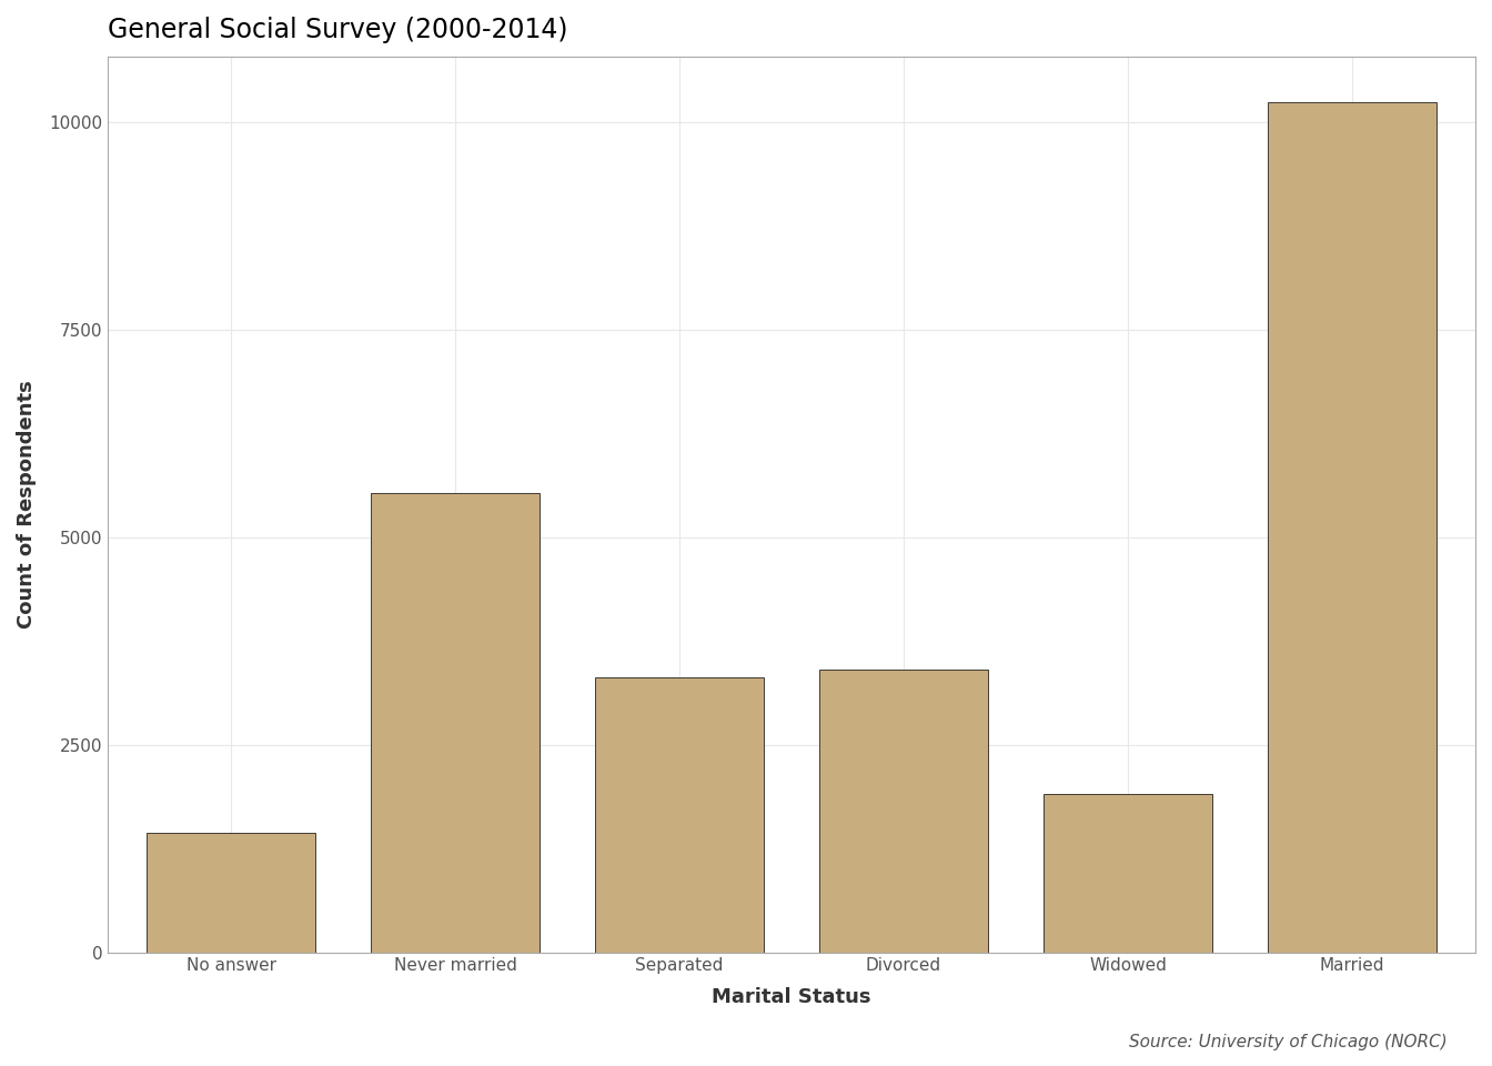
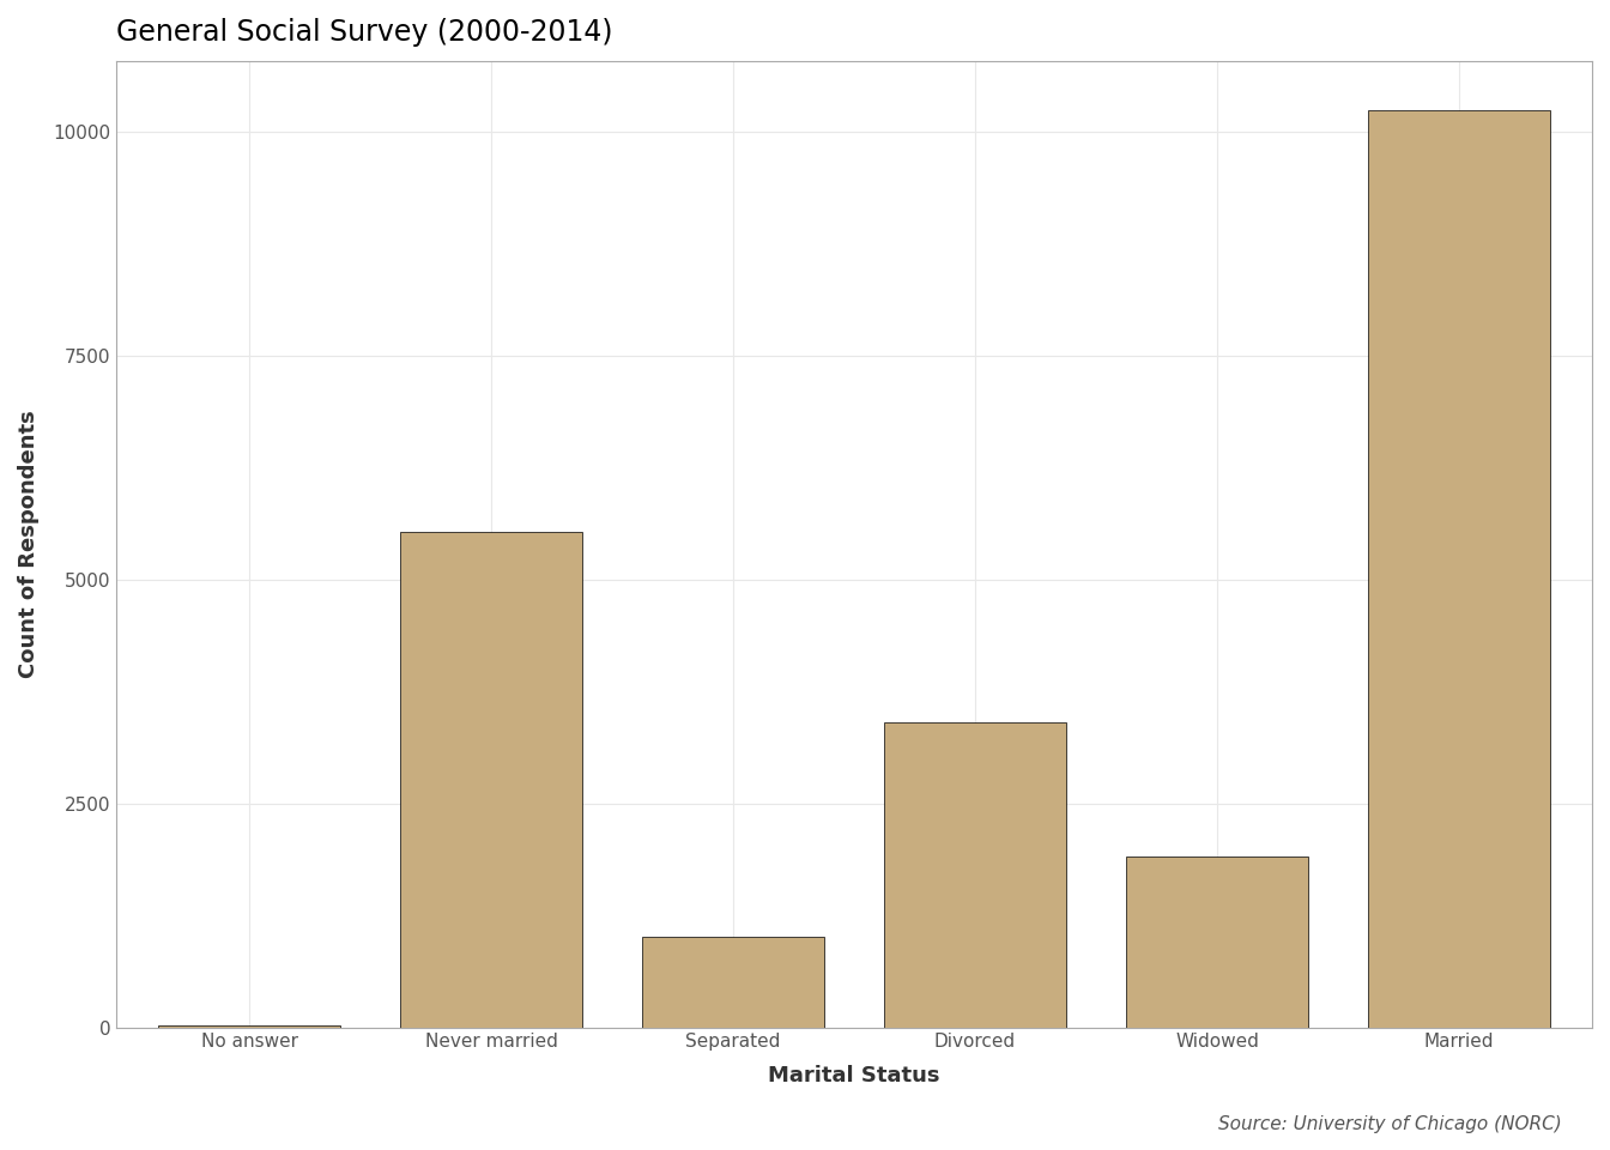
No answer: 1440 -> 20
Separated: 3320 -> 1010
